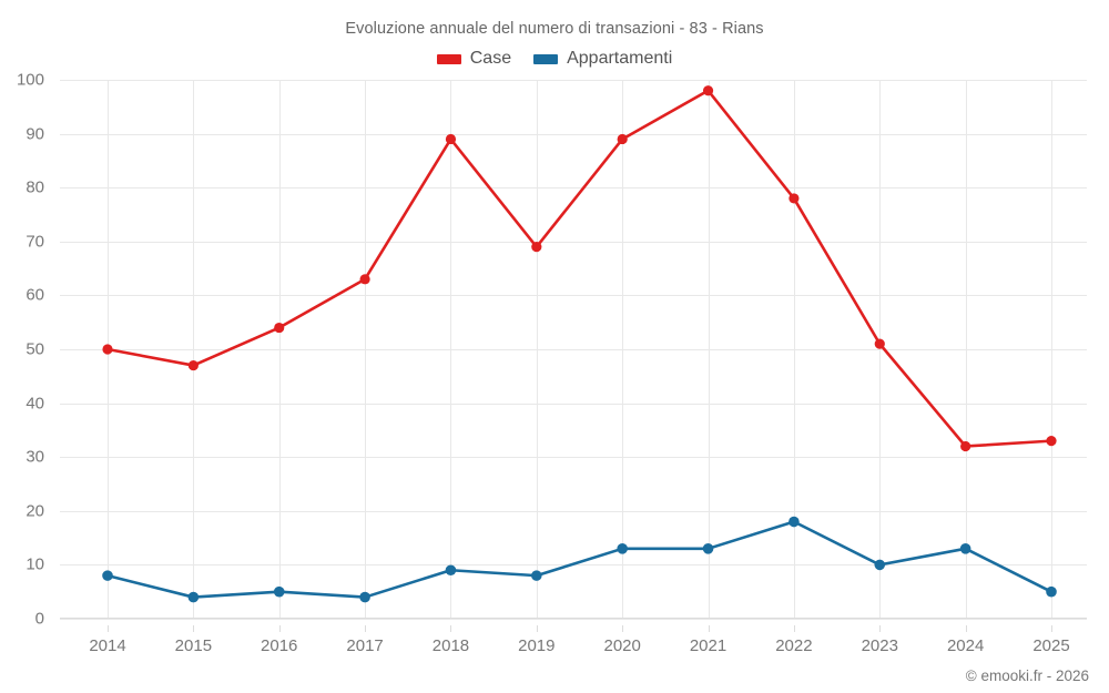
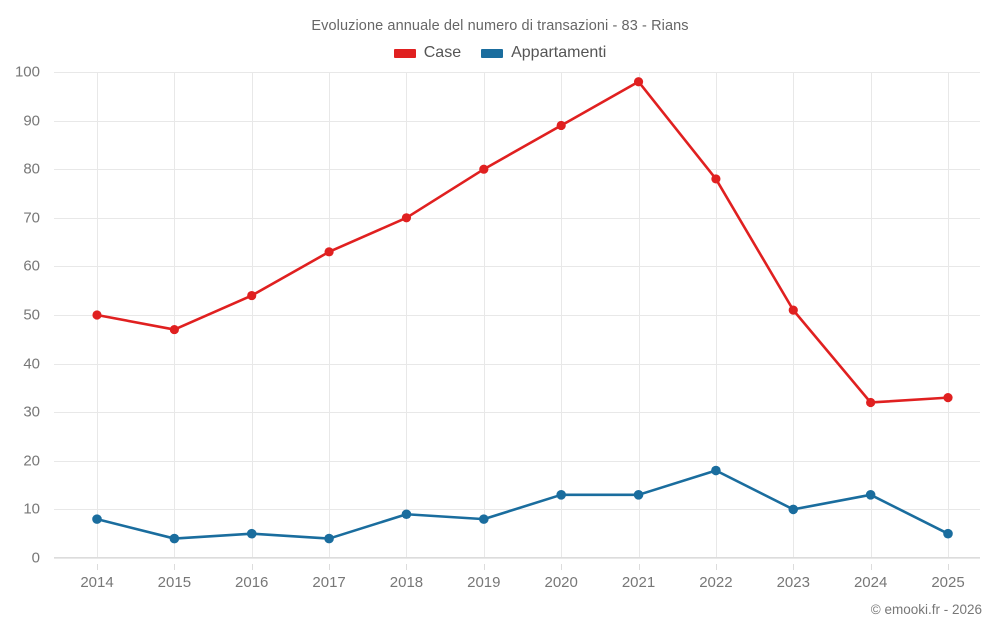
Case/2018: 89 -> 70
Case/2019: 69 -> 80
